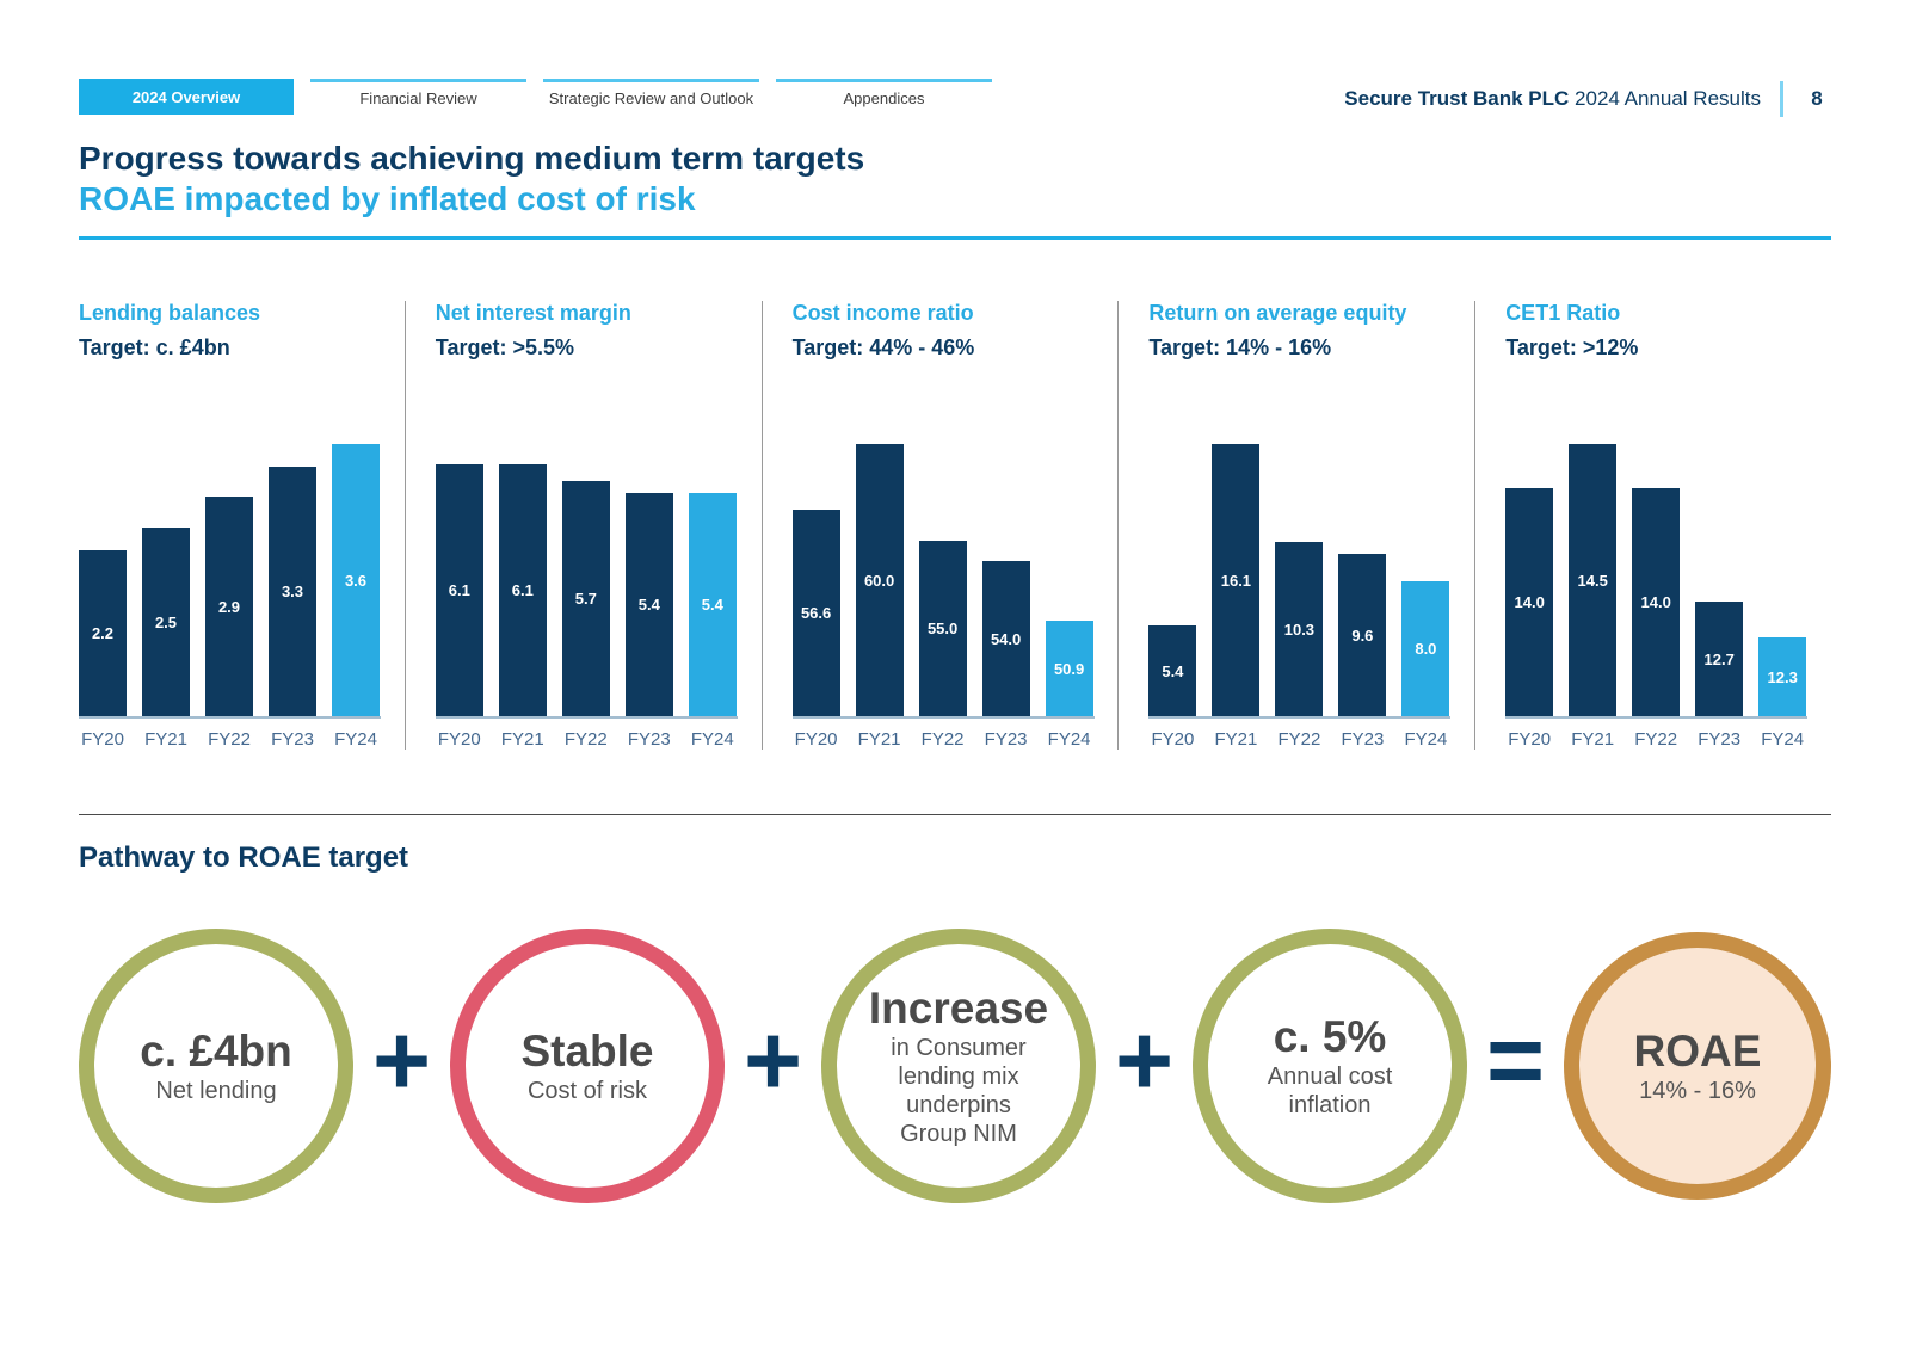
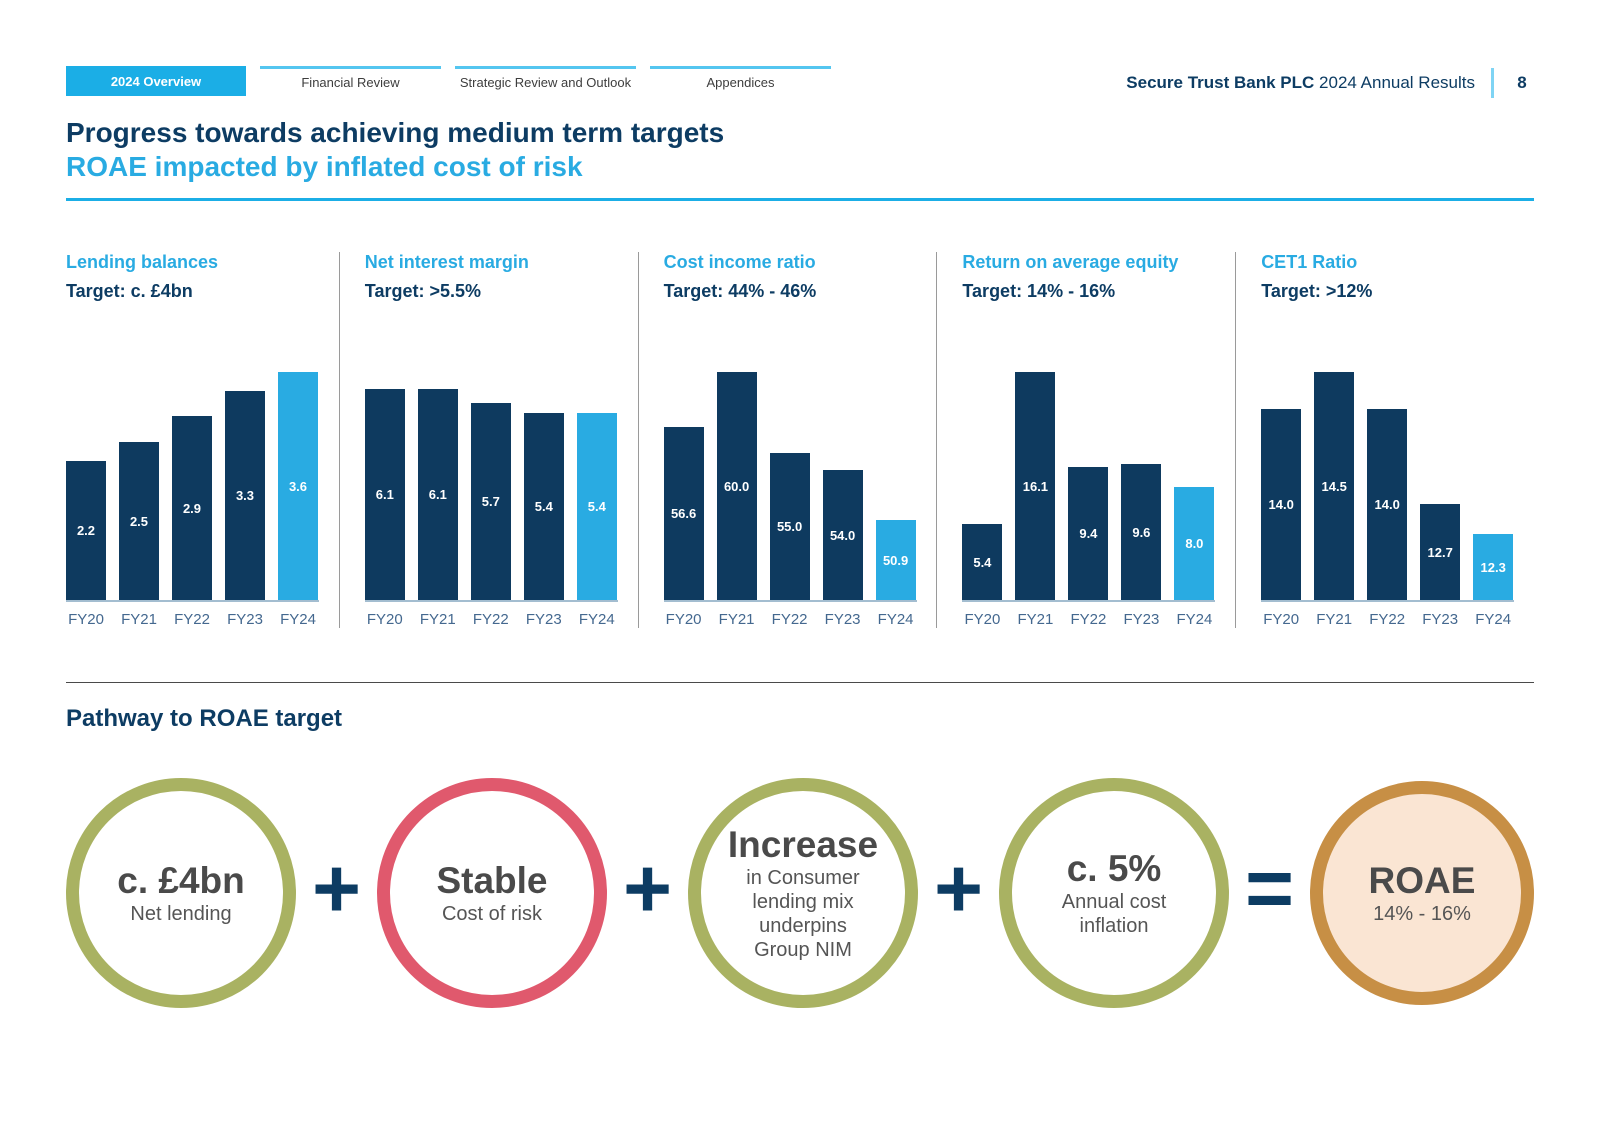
Return on average equity/FY22: 10.3 -> 9.4
